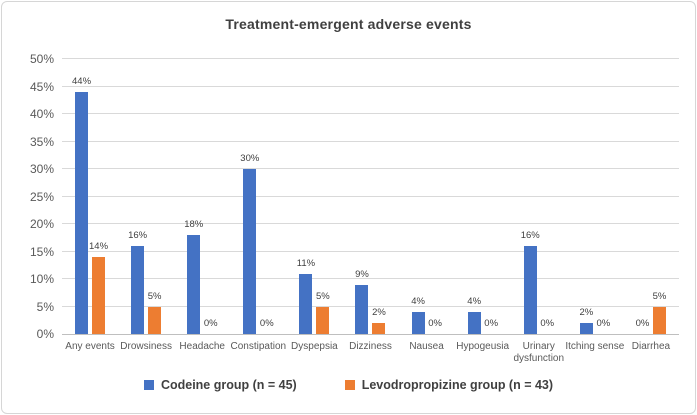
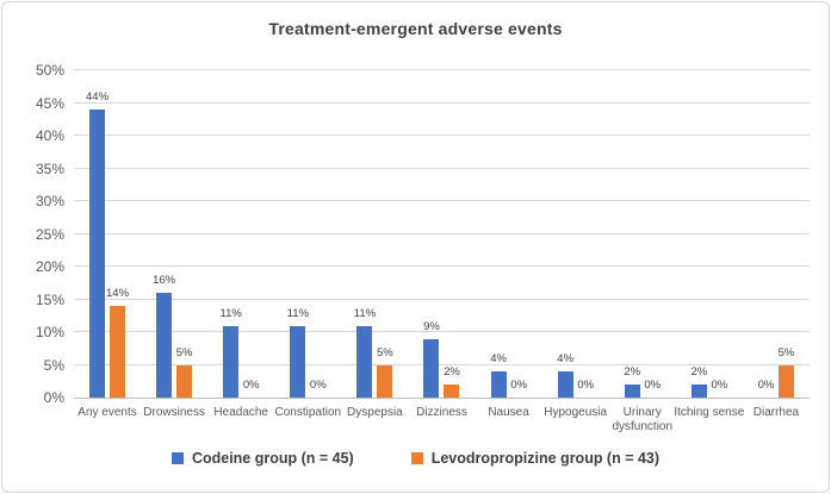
Codeine group (n = 45)/Headache: 18% -> 11%
Codeine group (n = 45)/Constipation: 30% -> 11%
Codeine group (n = 45)/Urinary dysfunction: 16% -> 2%
